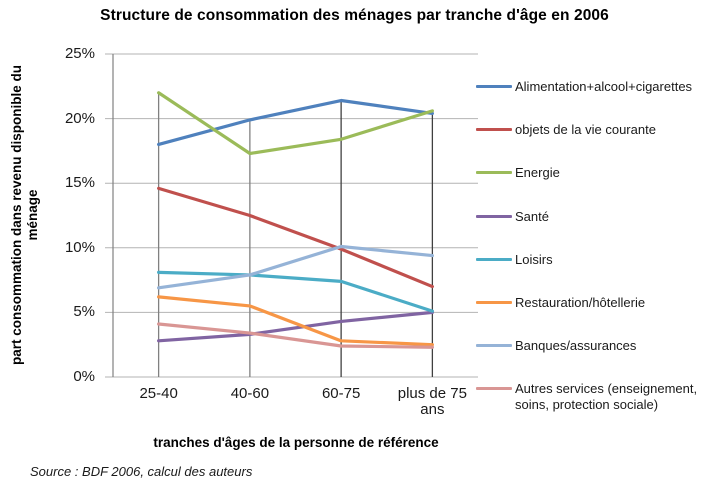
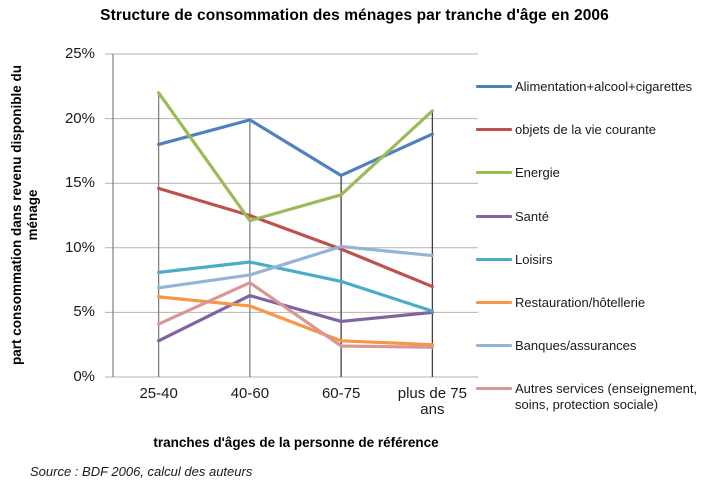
Energie/40-60: 17.3% -> 12.1%
Santé/40-60: 3.3% -> 6.3%
Loisirs/40-60: 7.9% -> 8.9%
Autres services (enseignement, soins, protection sociale)/40-60: 3.4% -> 7.3%
Alimentation+alcool+cigarettes/60-75: 21.4% -> 15.6%
Energie/60-75: 18.4% -> 14.1%
Alimentation+alcool+cigarettes/plus de 75 ans: 20.4% -> 18.8%
